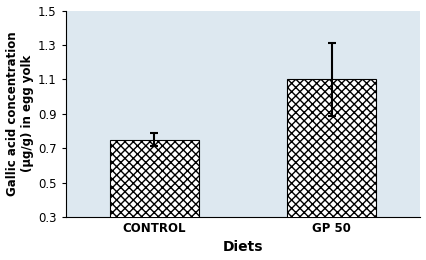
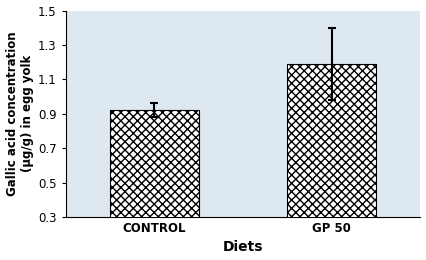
CONTROL: 0.75 -> 0.92
GP 50: 1.10 -> 1.19
